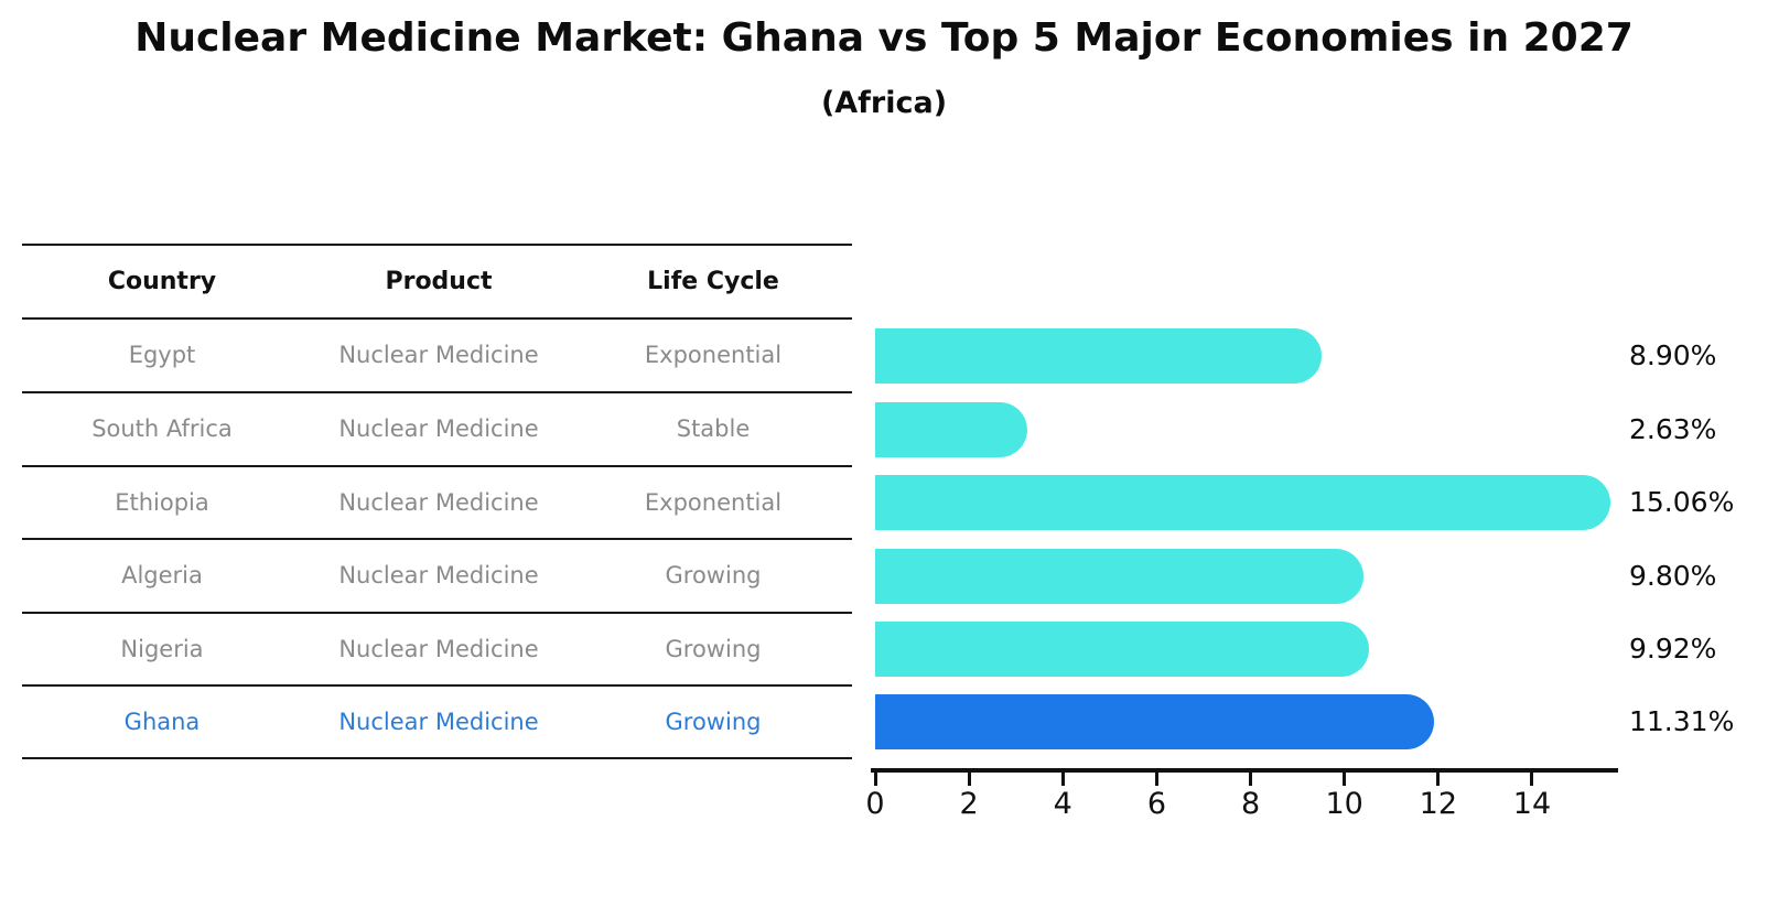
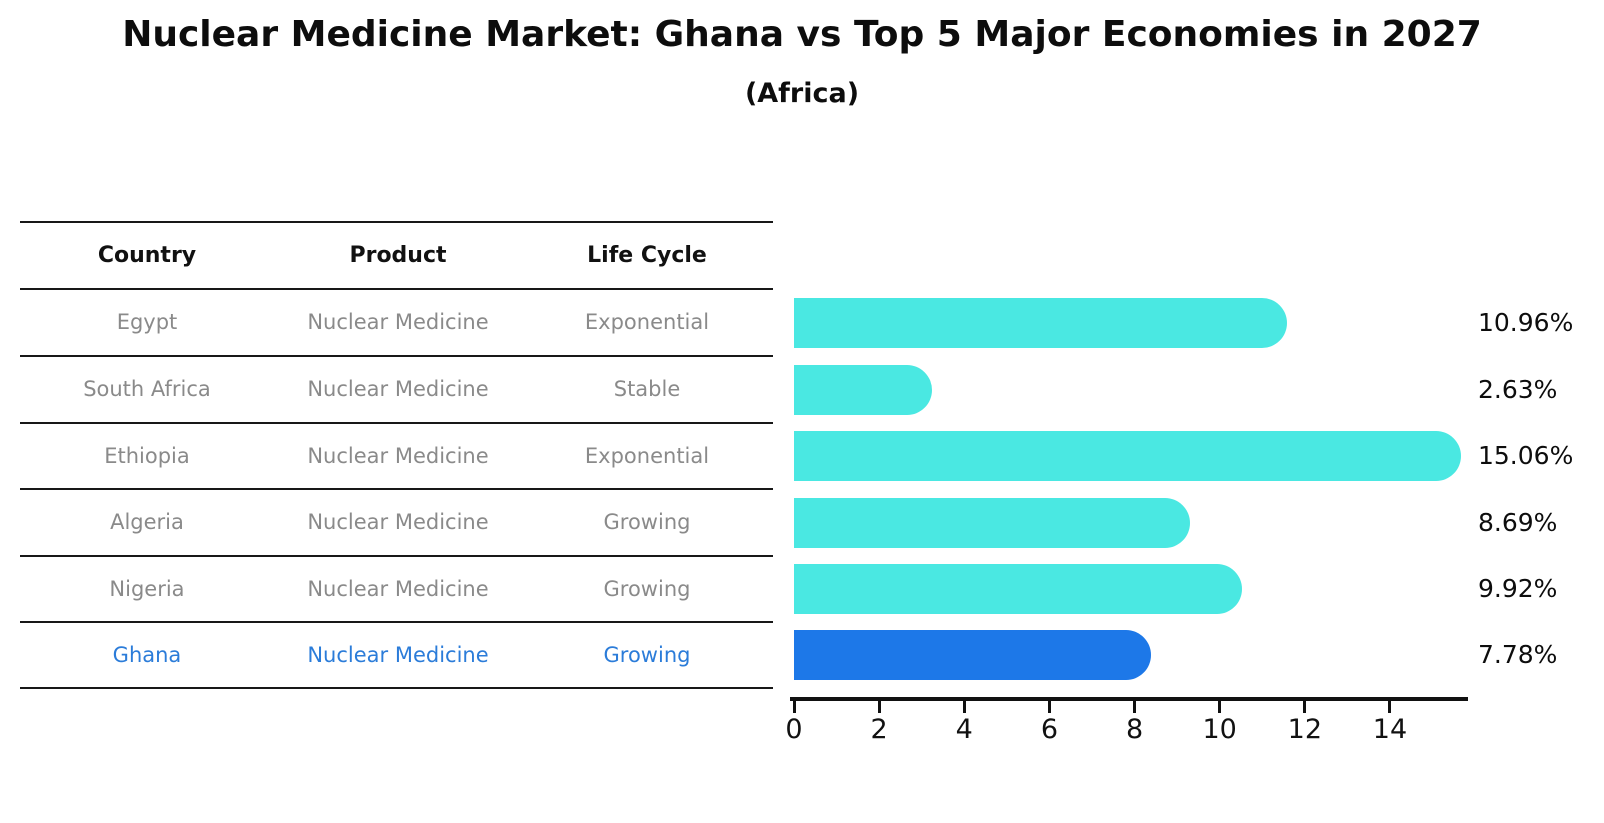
Egypt: 8.90% -> 10.96%
Algeria: 9.80% -> 8.69%
Ghana: 11.31% -> 7.78%
